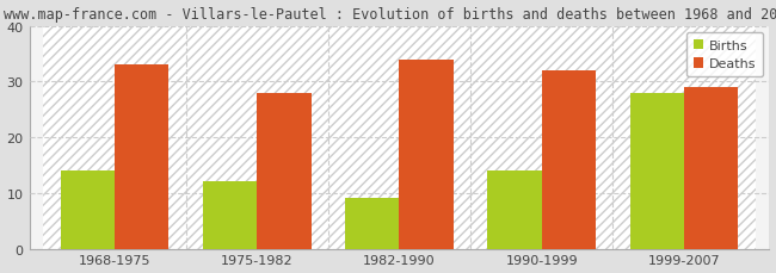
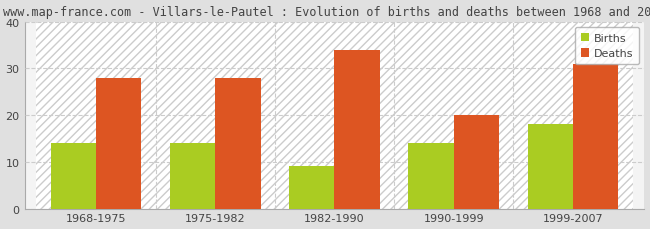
Deaths/1968-1975: 33 -> 28
Births/1975-1982: 12 -> 14
Deaths/1990-1999: 32 -> 20
Births/1999-2007: 28 -> 18
Deaths/1999-2007: 29 -> 31
